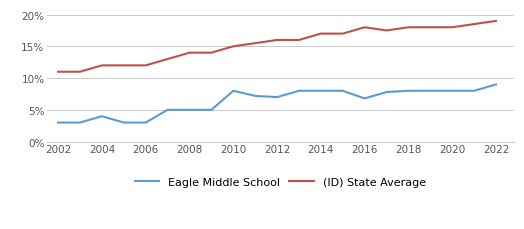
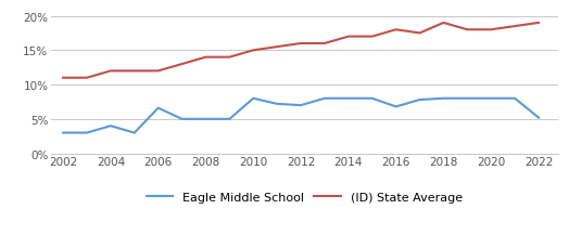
Eagle Middle School/2006: 3.0% -> 6.6%
(ID) State Average/2018: 18.0% -> 19.0%
Eagle Middle School/2022: 9.0% -> 5.2%
